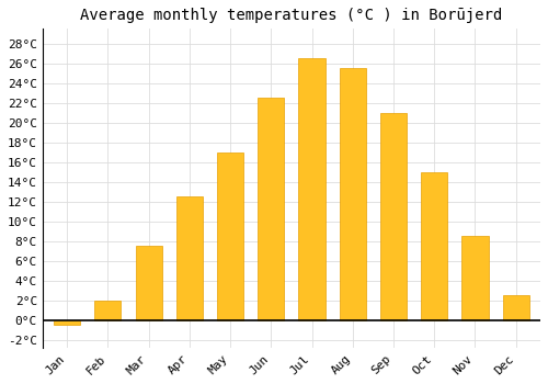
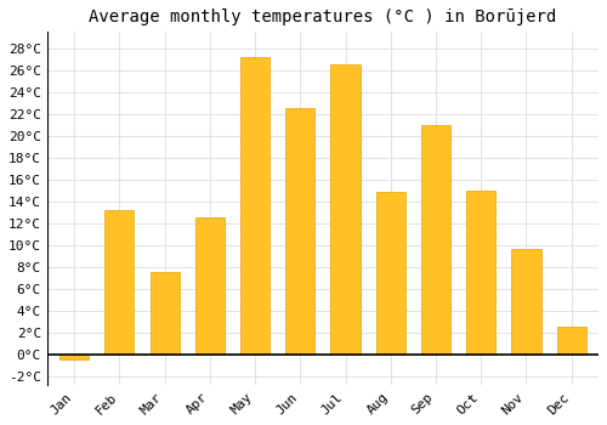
Feb: 2.0°C -> 13.2°C
May: 17.0°C -> 27.2°C
Aug: 25.5°C -> 14.8°C
Nov: 8.5°C -> 9.6°C
